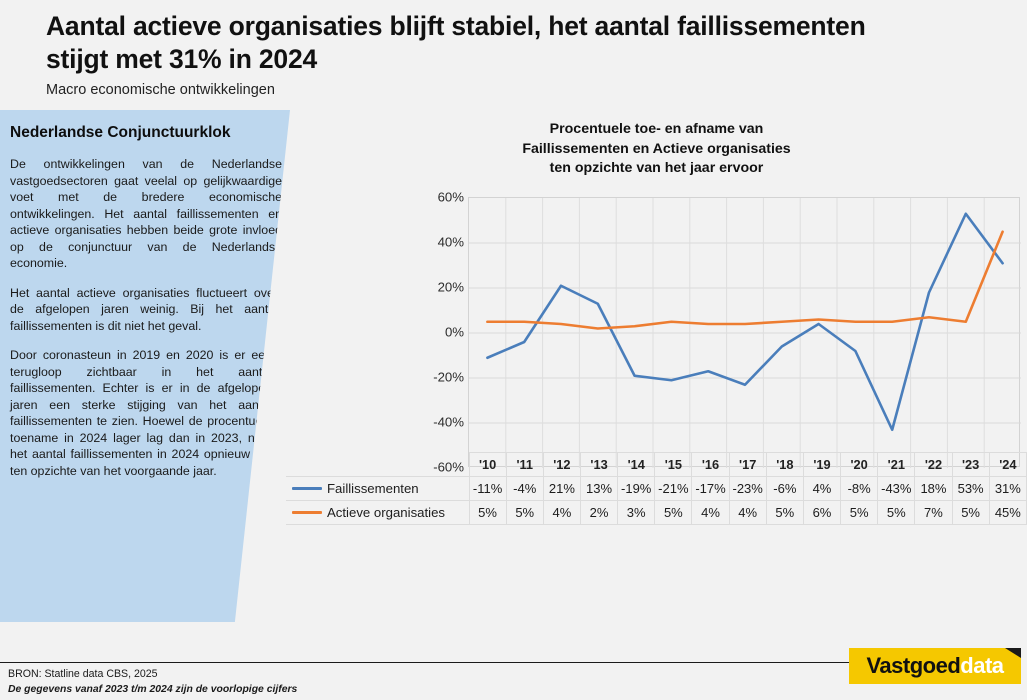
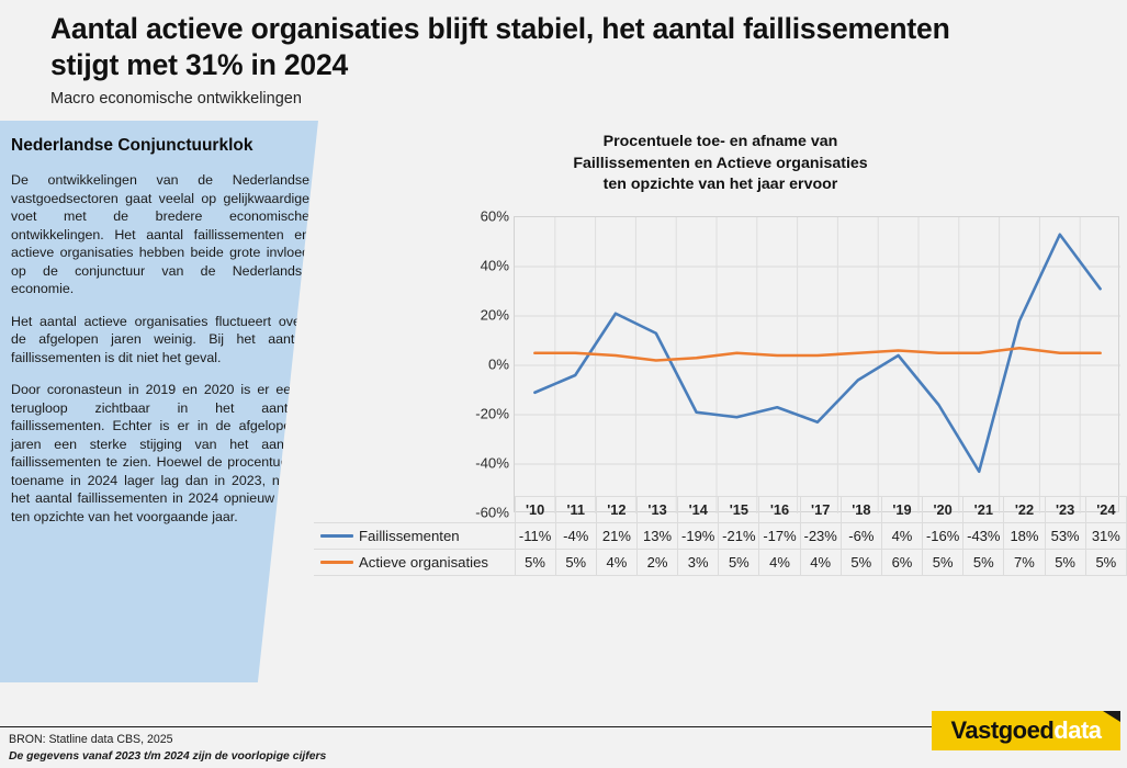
Faillissementen/'20: -8% -> -16%
Actieve organisaties/'24: 45% -> 5%
